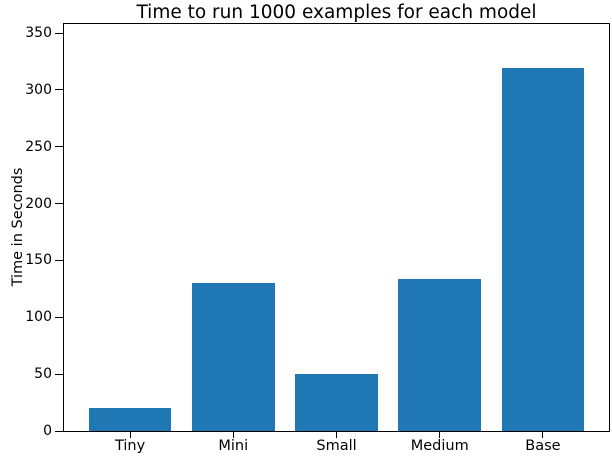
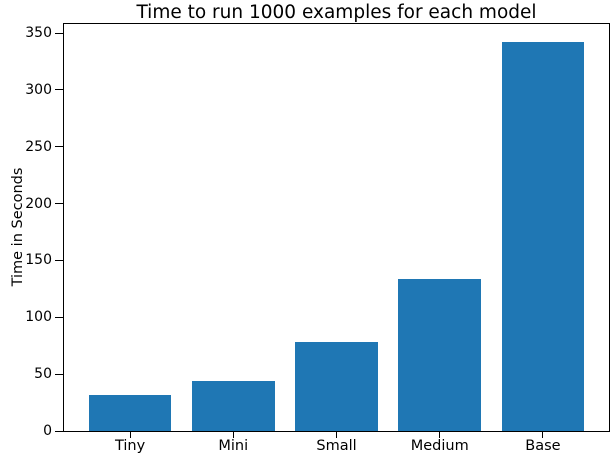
Tiny: 20 -> 32
Mini: 130 -> 44
Small: 50 -> 78
Base: 319 -> 342
